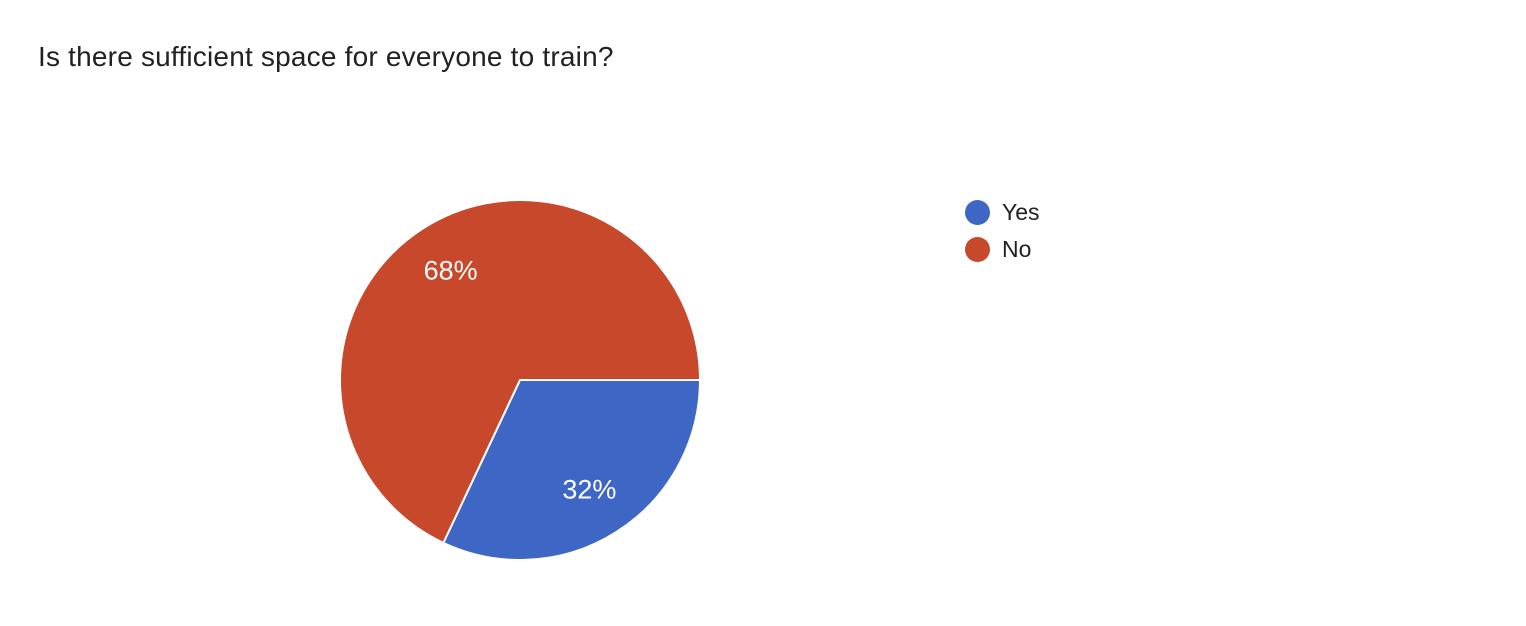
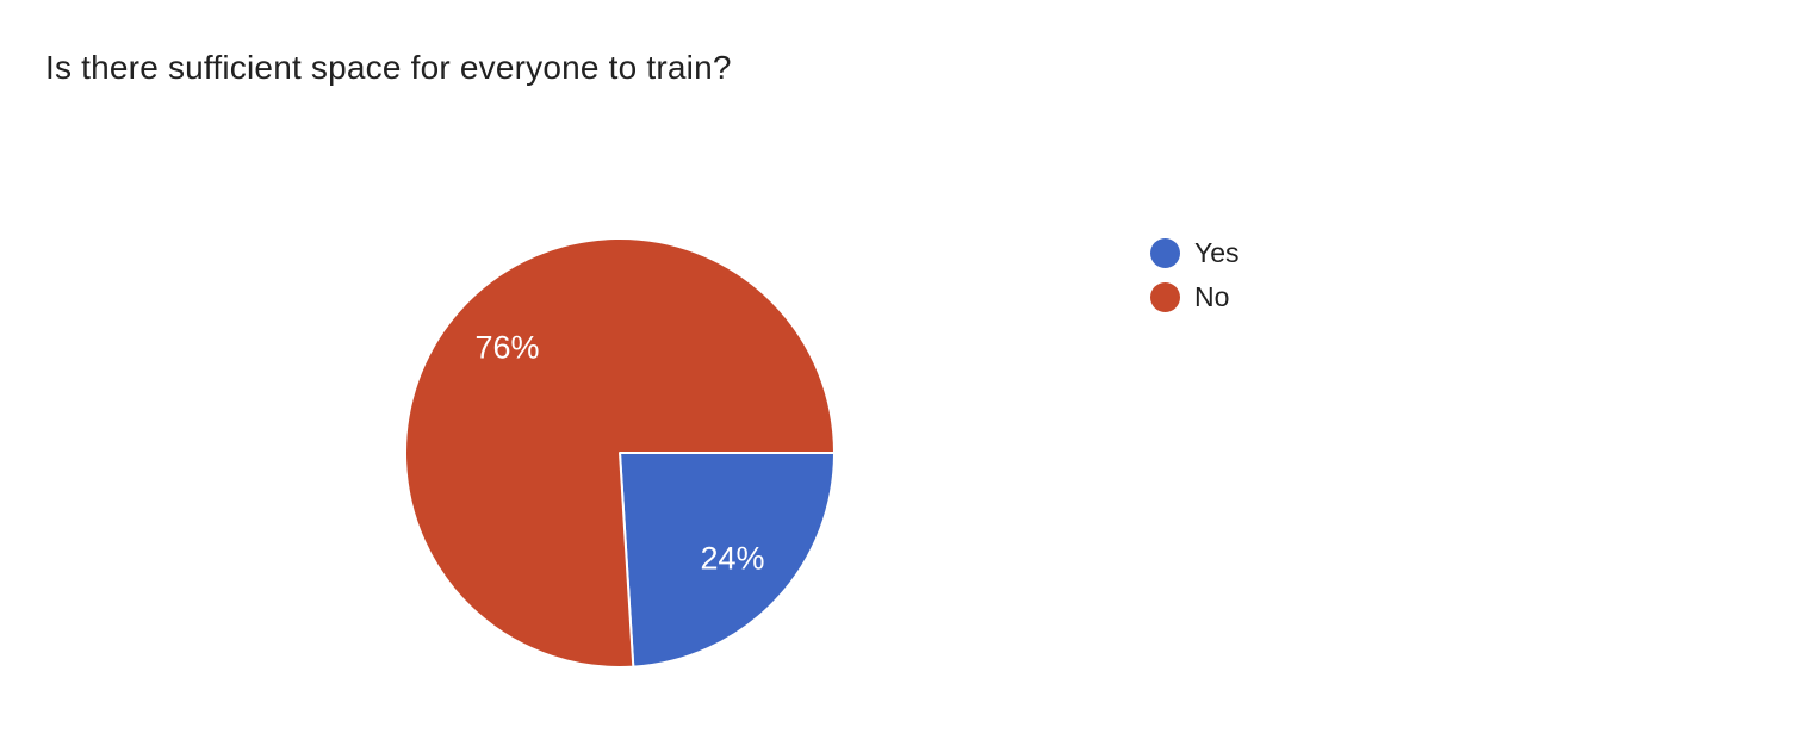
Yes: 32% -> 24%
No: 68% -> 76%
